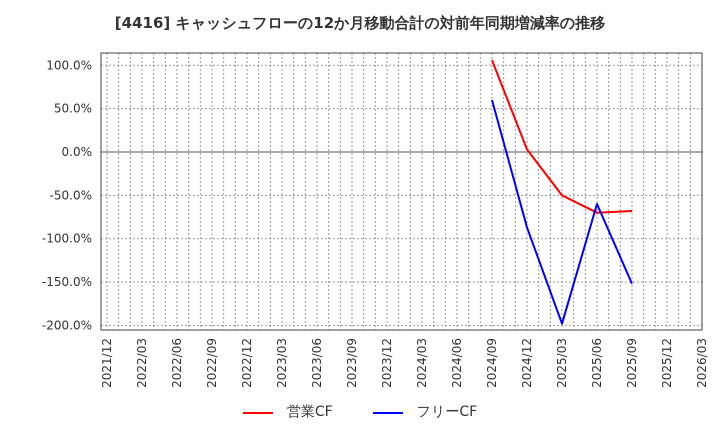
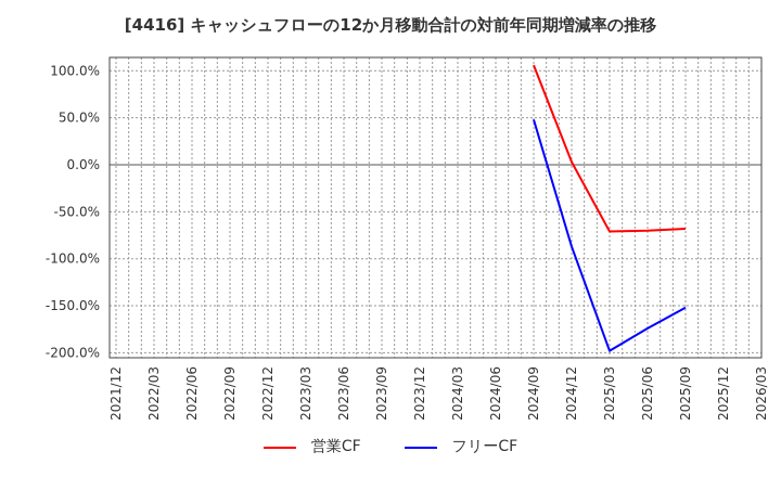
フリーCF/2024/09: 60% -> 50%
営業CF/2025/03: -50% -> -70%
フリーCF/2025/06: -60% -> -170%
